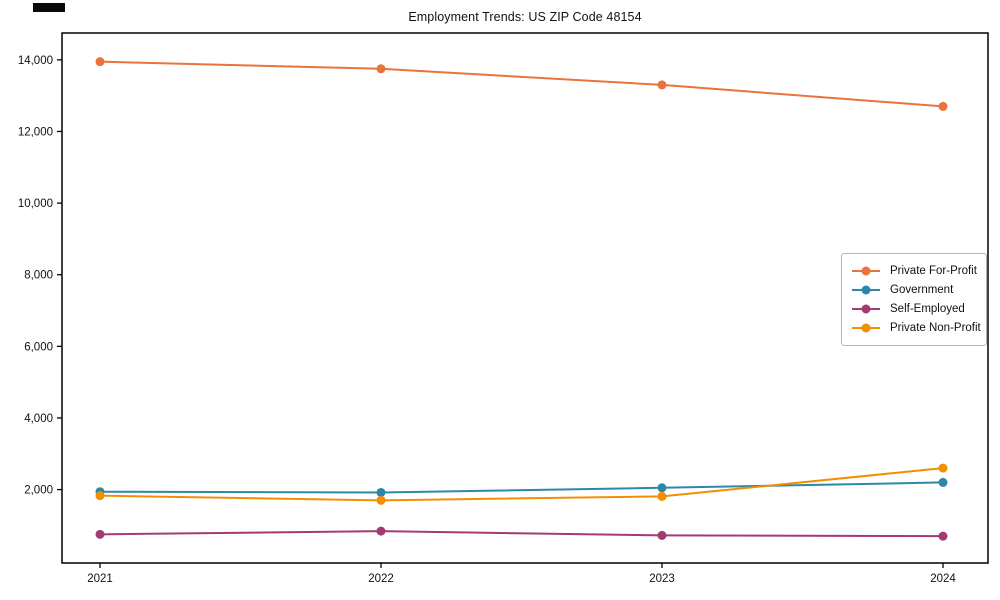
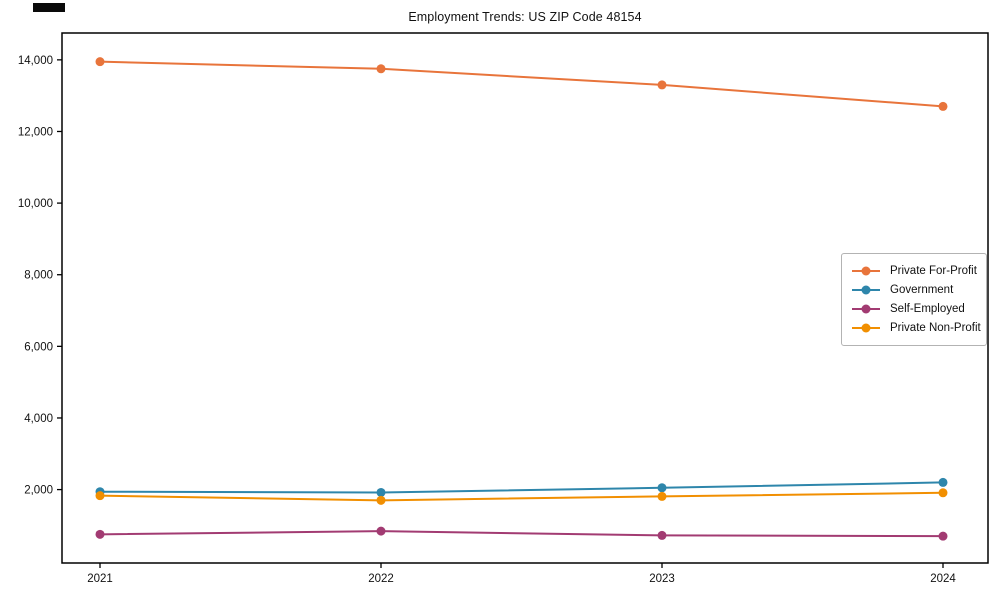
Private Non-Profit/2024: 2600 -> 1900
